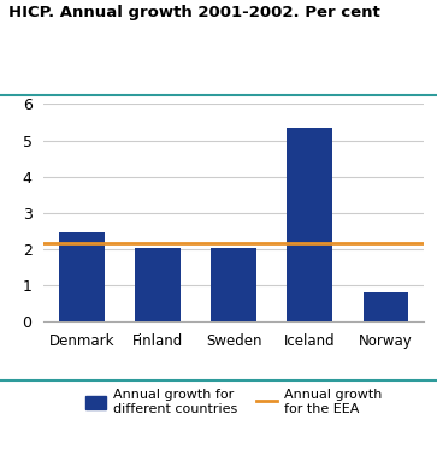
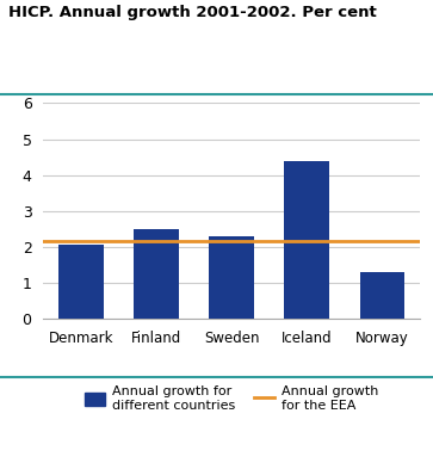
Denmark: 2.45 -> 2.05
Finland: 2.02 -> 2.50
Sweden: 2.02 -> 2.30
Iceland: 5.35 -> 4.40
Norway: 0.82 -> 1.30
